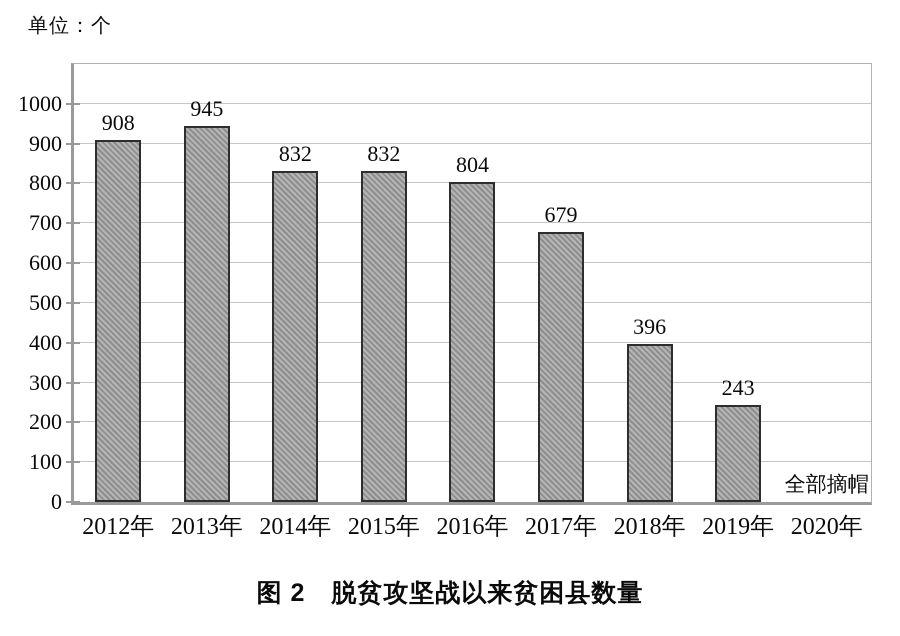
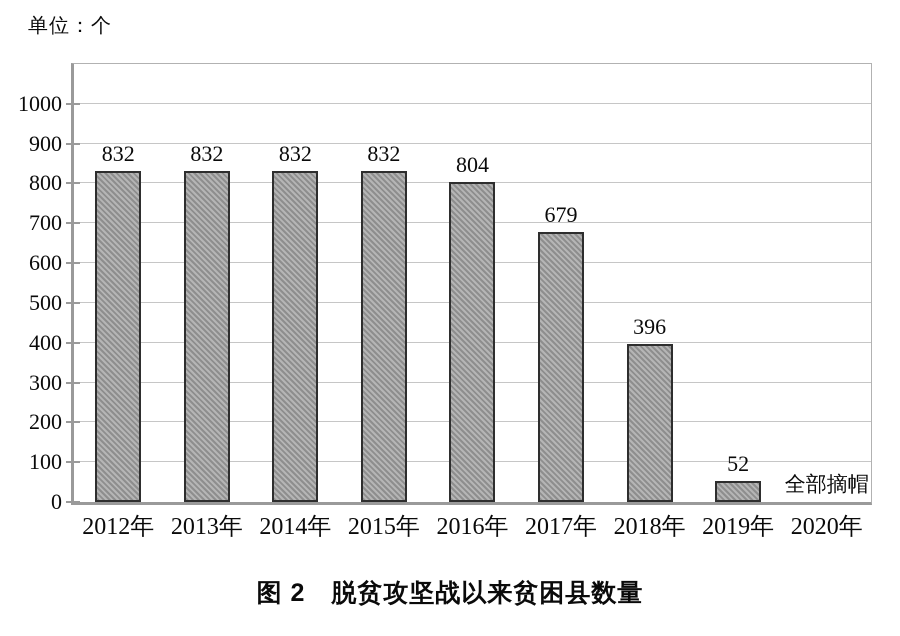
2012年: 908 -> 832
2013年: 945 -> 832
2019年: 243 -> 52
